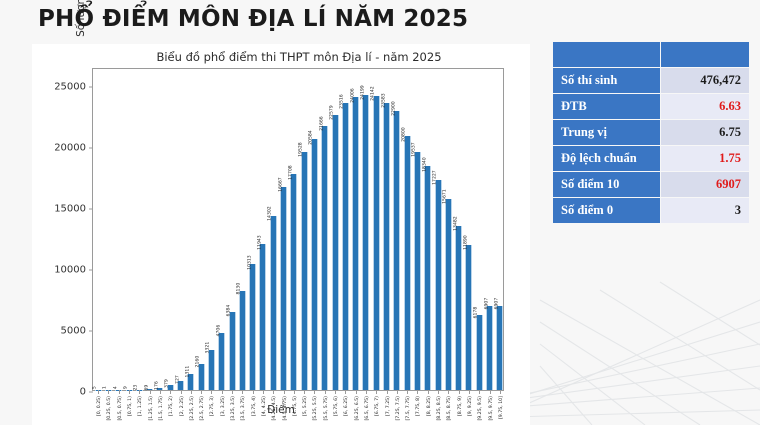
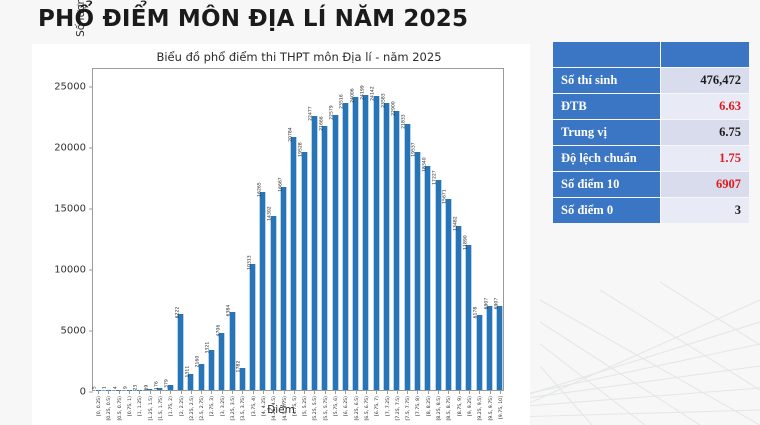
[2, 2.25): 727 -> 6222
[3.5, 3.75): 8130 -> 1782
[4, 4.25): 11943 -> 16265
[4.75, 5): 17708 -> 20784
[5.25, 5.5): 20584 -> 22477
[7.5, 7.75): 20800 -> 21833
